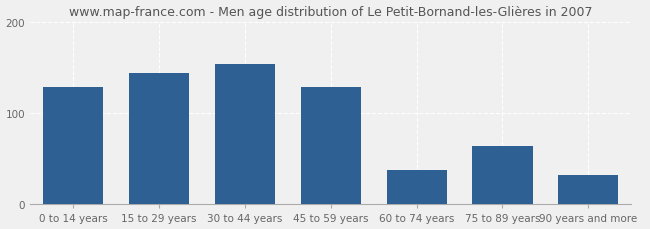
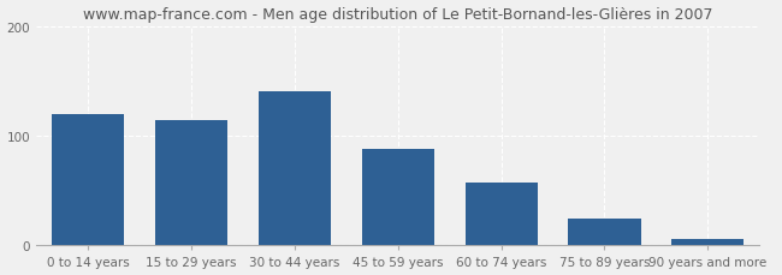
0 to 14 years: 128 -> 120
15 to 29 years: 144 -> 114
30 to 44 years: 154 -> 140
45 to 59 years: 128 -> 88
60 to 74 years: 38 -> 57
75 to 89 years: 64 -> 25
90 years and more: 32 -> 6
